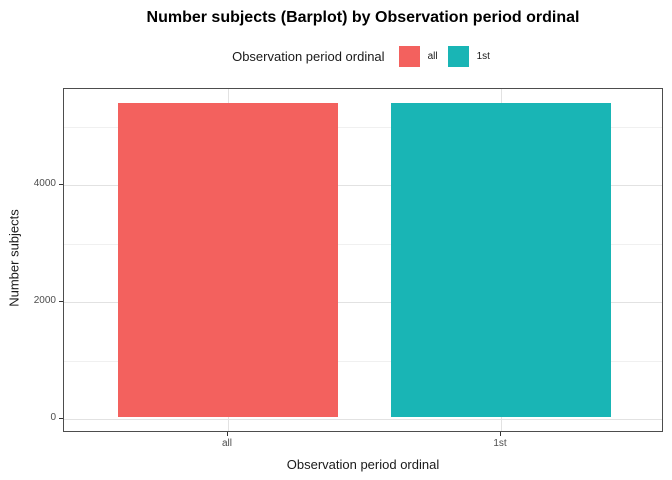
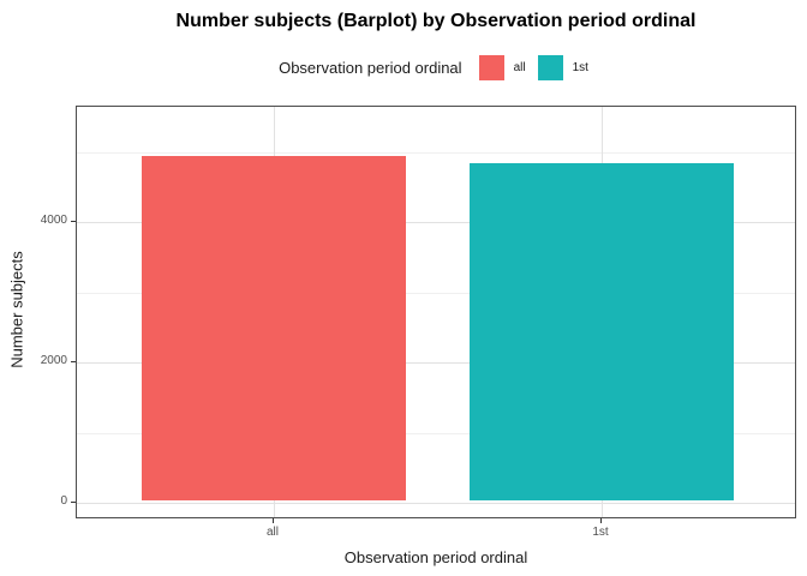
all: 5400 -> 4900
1st: 5400 -> 4800
